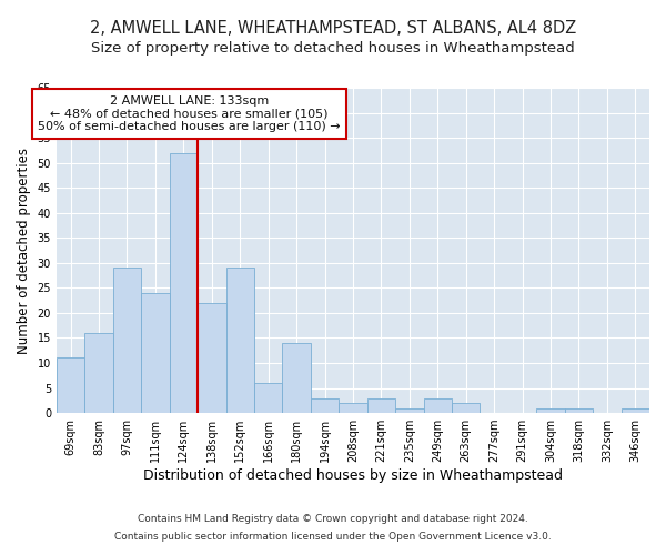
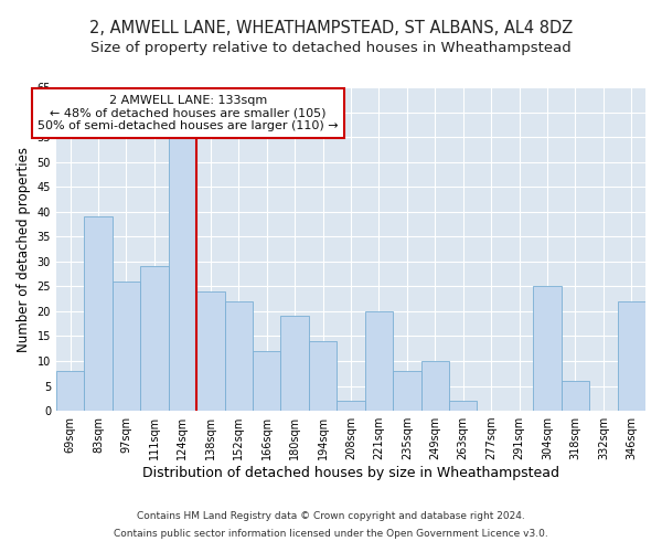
69sqm: 11 -> 8
83sqm: 16 -> 39
97sqm: 29 -> 26
111sqm: 24 -> 29
124sqm: 52 -> 55
138sqm: 22 -> 24
152sqm: 29 -> 22
166sqm: 6 -> 12
180sqm: 14 -> 19
194sqm: 3 -> 14
221sqm: 3 -> 20
235sqm: 1 -> 8
249sqm: 3 -> 10
304sqm: 1 -> 25
318sqm: 1 -> 6
346sqm: 1 -> 22
